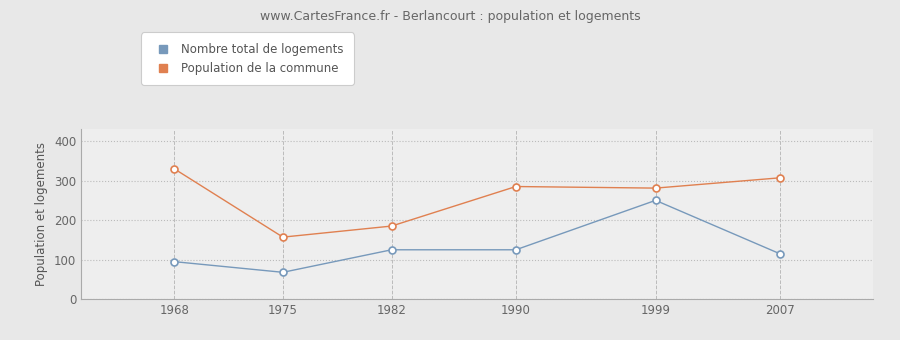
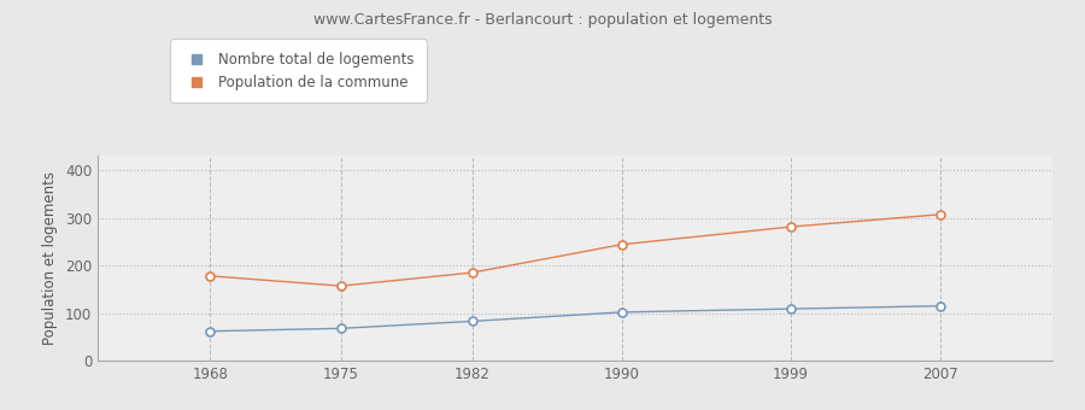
Nombre total de logements/1968: 95 -> 62
Population de la commune/1968: 330 -> 178
Nombre total de logements/1982: 125 -> 83
Nombre total de logements/1990: 125 -> 102
Population de la commune/1990: 285 -> 244
Nombre total de logements/1999: 250 -> 109
